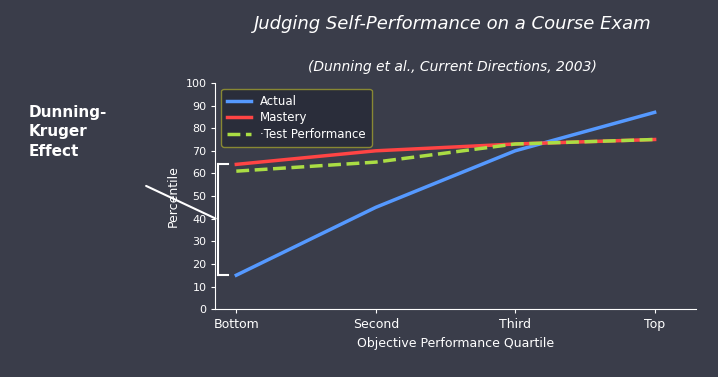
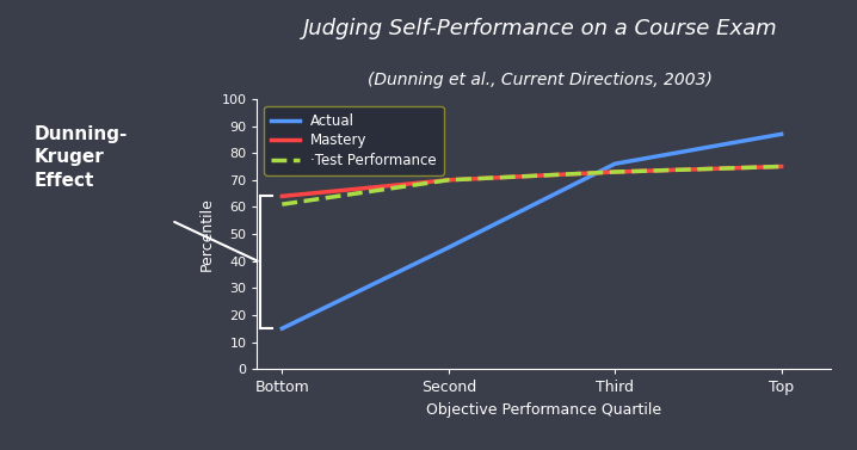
·Test Performance/Second: 65 -> 70
Actual/Third: 70 -> 76
